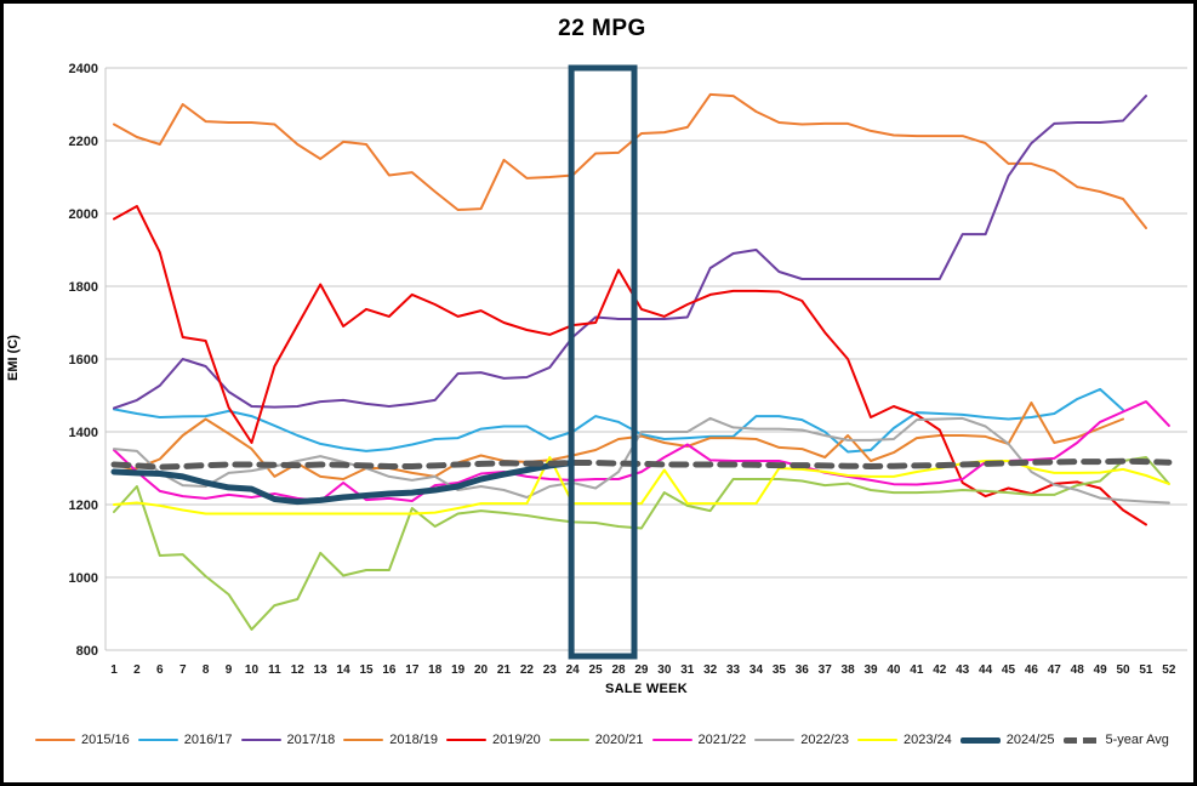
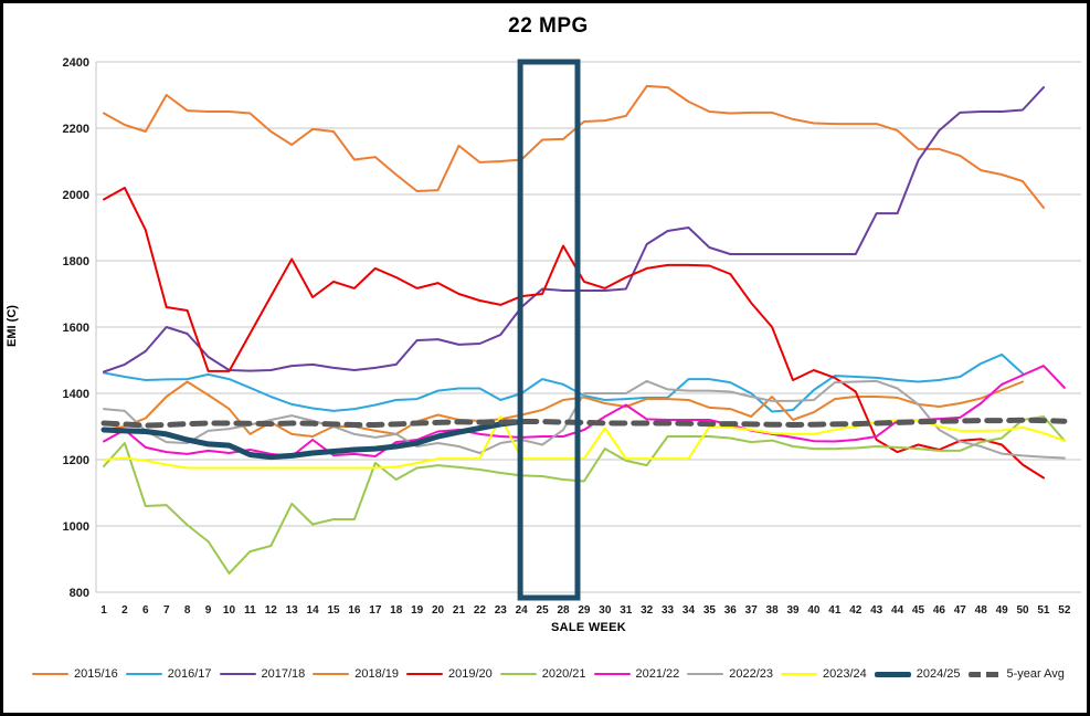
2021/22/1: 1350 -> 1260
2019/20/10: 1370 -> 1470
2018/19/46: 1480 -> 1360
